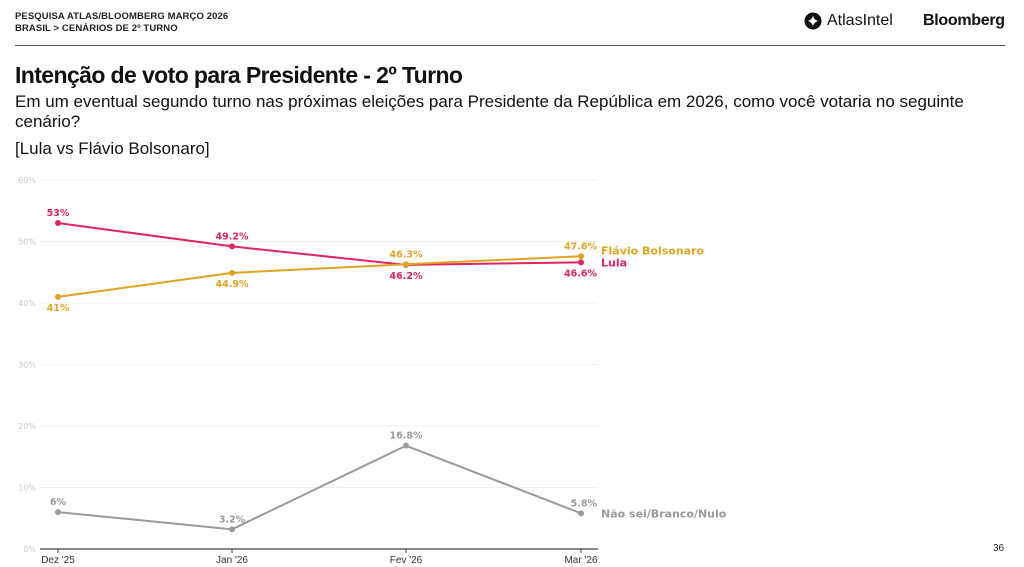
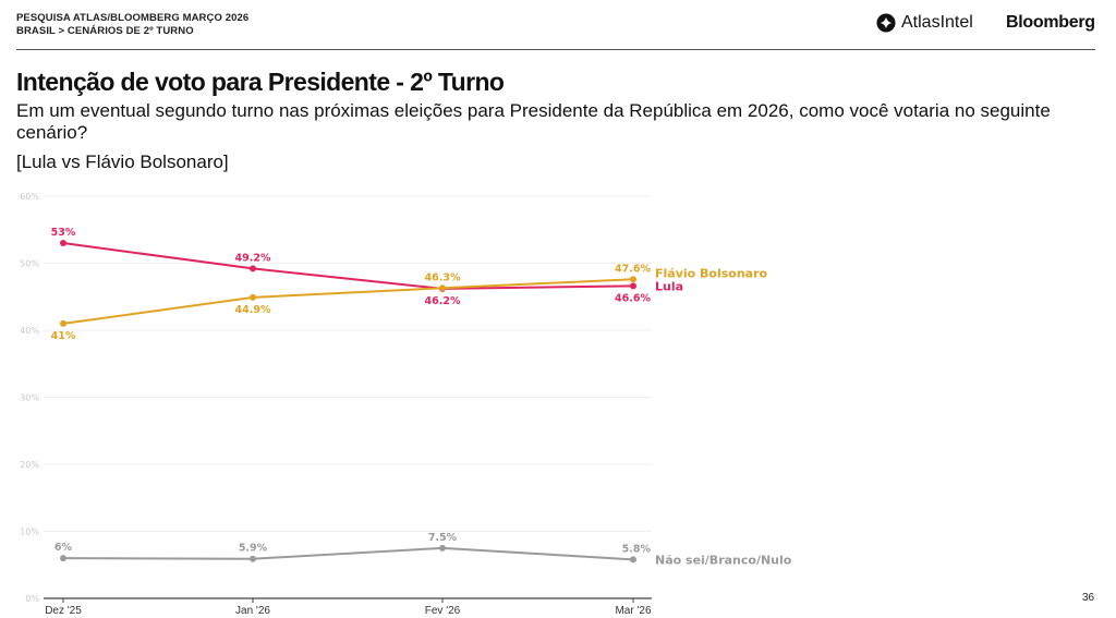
Não sei/Branco/Nulo/Jan '26: 3.2% -> 5.9%
Não sei/Branco/Nulo/Fev '26: 16.8% -> 7.5%
